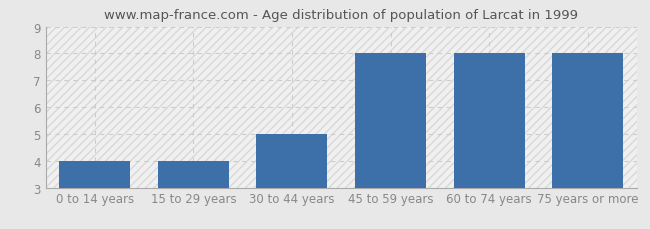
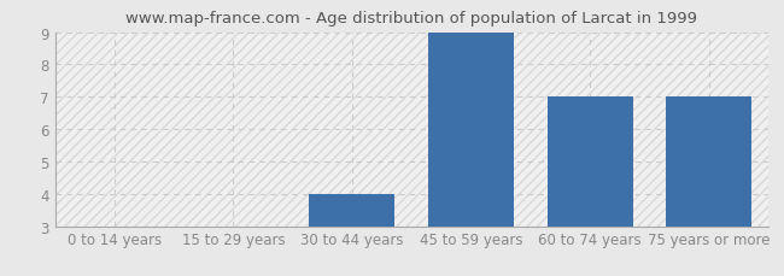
0 to 14 years: 4 -> 3
15 to 29 years: 4 -> 3
30 to 44 years: 5 -> 4
45 to 59 years: 8 -> 9
60 to 74 years: 8 -> 7
75 years or more: 8 -> 7
